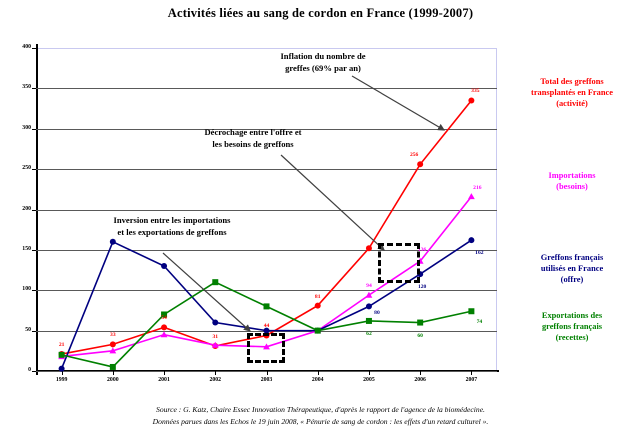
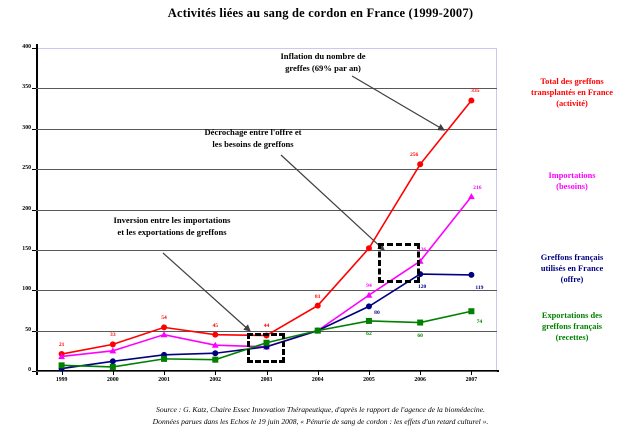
Exportations des greffons français (recettes)/1999: 20 -> 10
Greffons français utilisés en France (offre)/2000: 160 -> 10
Greffons français utilisés en France (offre)/2001: 130 -> 20
Exportations des greffons français (recettes)/2001: 70 -> 20
Total des greffons transplantés en France (activité)/2002: 31 -> 45
Greffons français utilisés en France (offre)/2002: 60 -> 20
Exportations des greffons français (recettes)/2002: 110 -> 10
Greffons français utilisés en France (offre)/2003: 50 -> 30
Exportations des greffons français (recettes)/2003: 80 -> 40
Greffons français utilisés en France (offre)/2007: 162 -> 119
